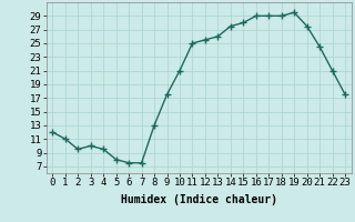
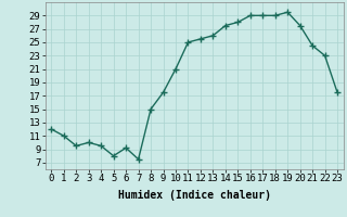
6: 7.5 -> 9.2
8: 13.0 -> 15.0
22: 21.0 -> 23.0
